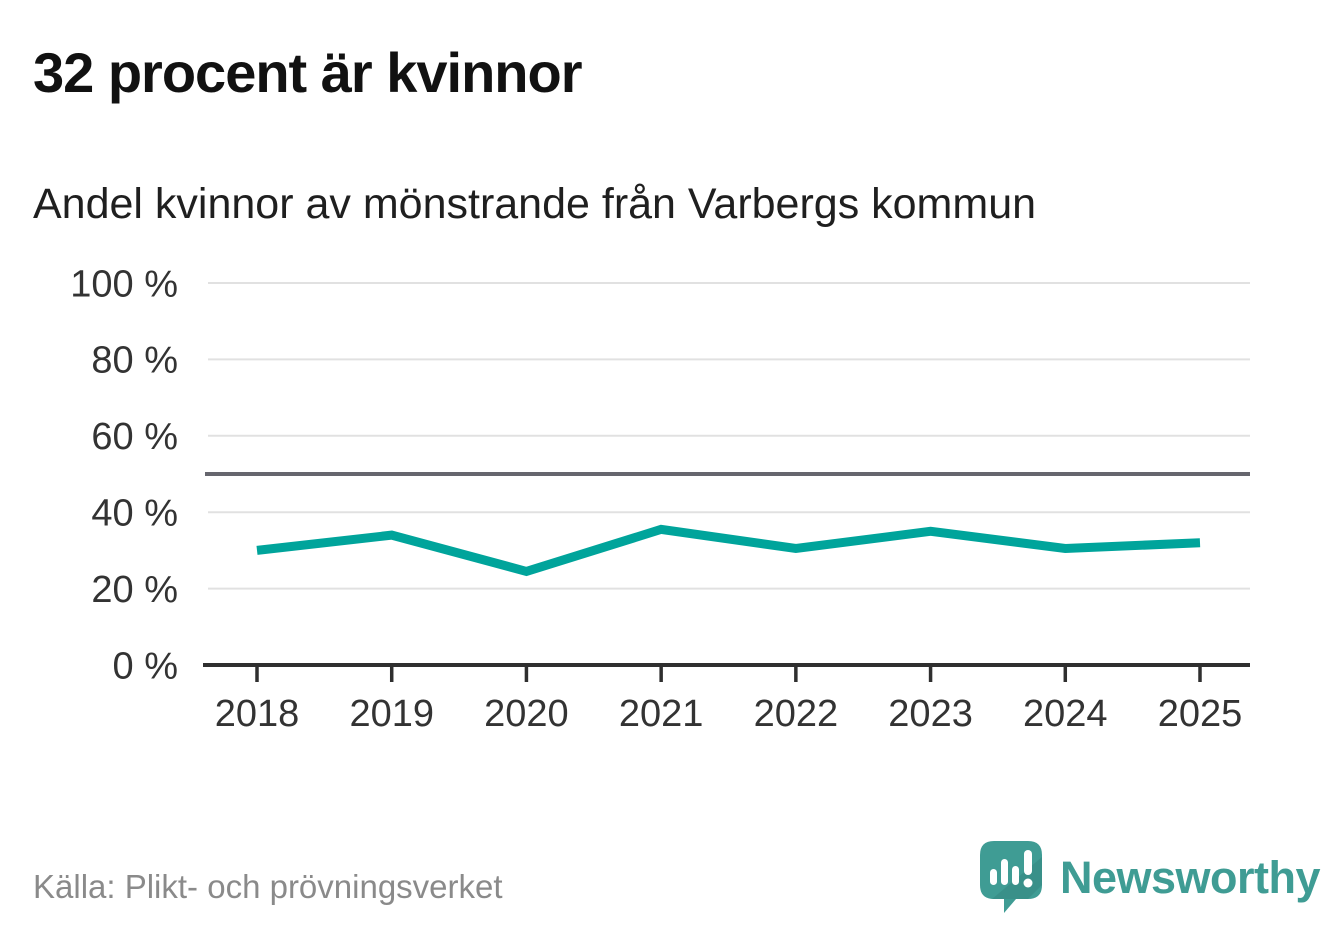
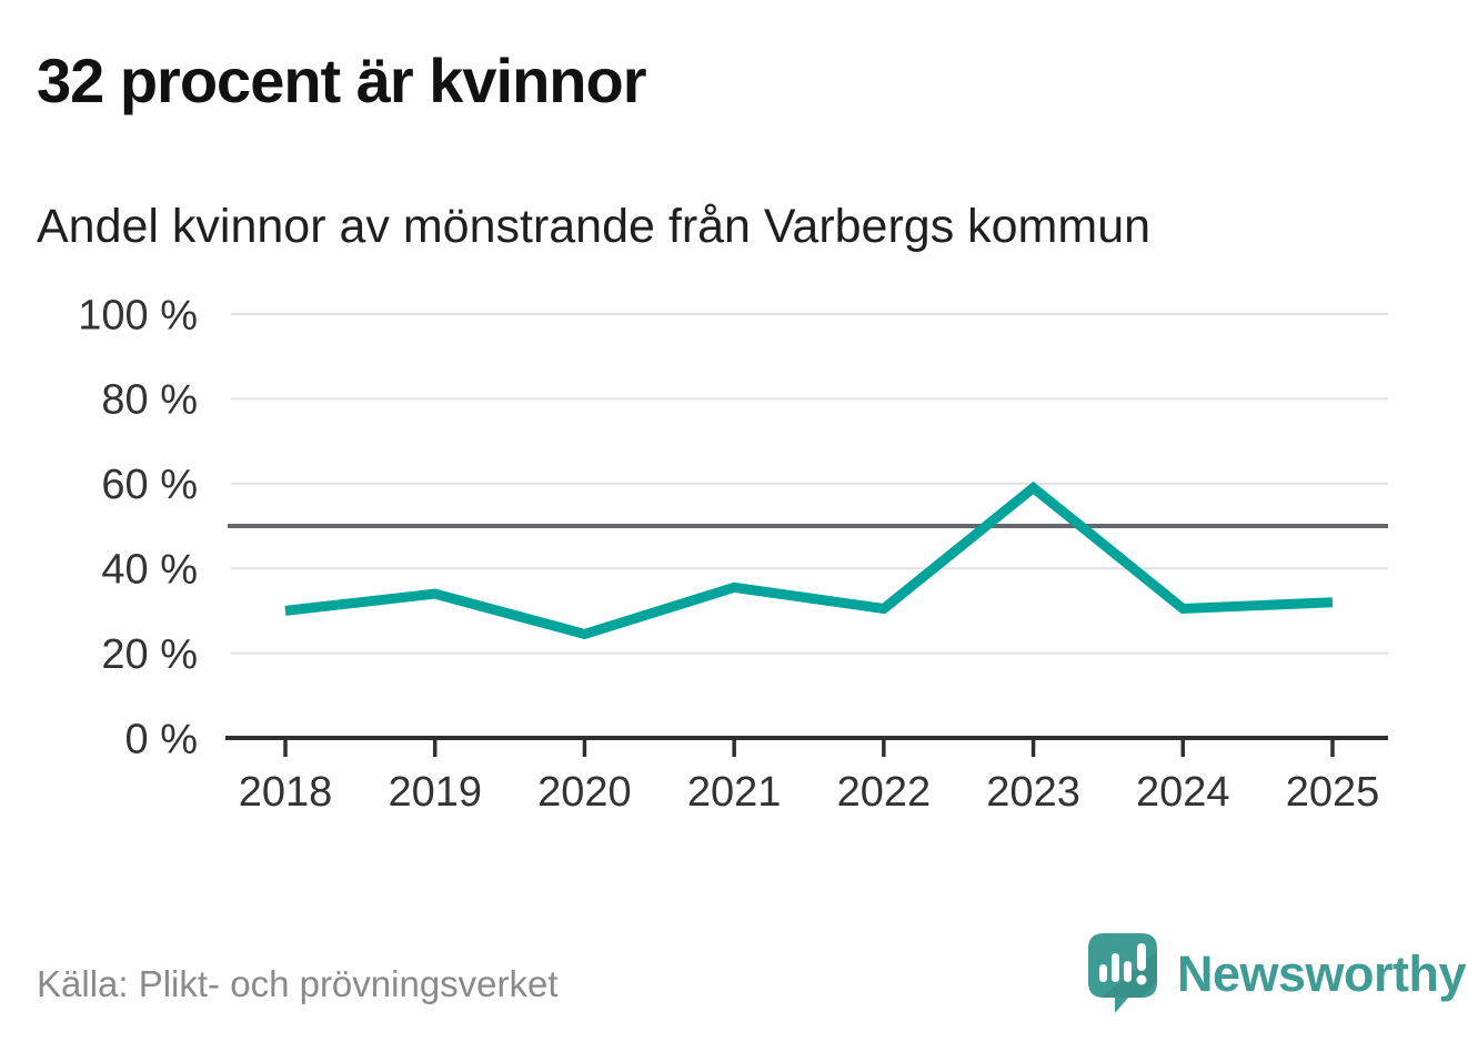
2023: 35% -> 59%
